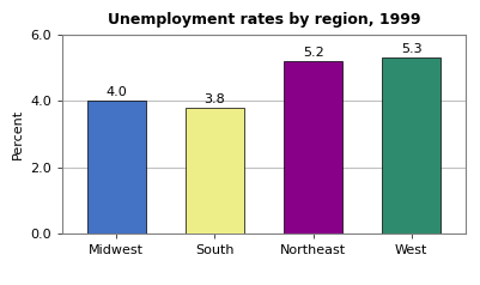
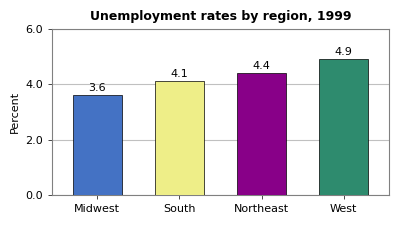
Midwest: 4.0 -> 3.6
South: 3.8 -> 4.1
Northeast: 5.2 -> 4.4
West: 5.3 -> 4.9
